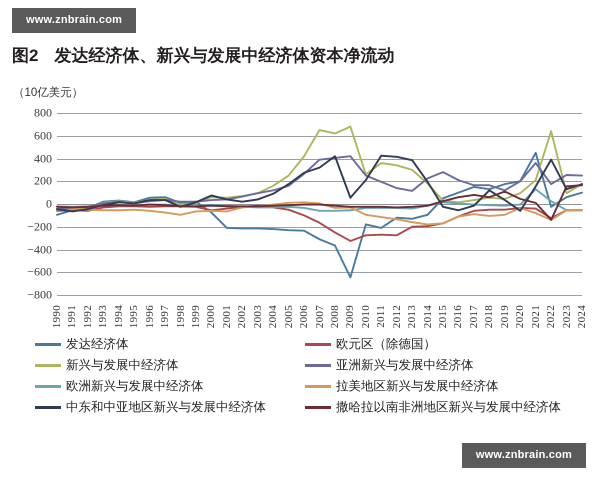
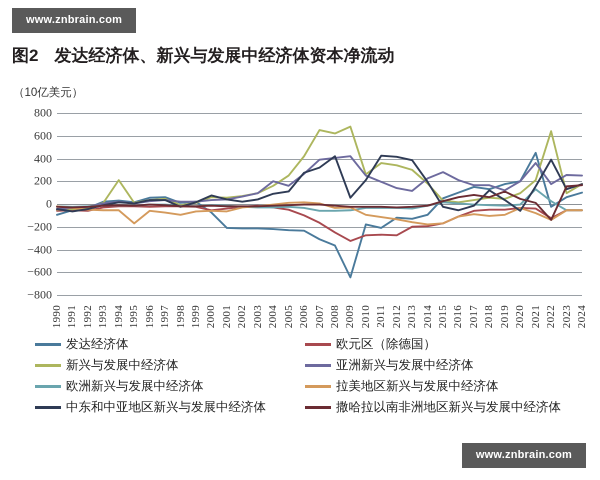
新兴与发展中经济体/1994: 20 -> 210
拉美地区新兴与发展中经济体/1995: -50 -> -170
亚洲新兴与发展中经济体/2004: 120 -> 200
中东和中亚地区新兴与发展中经济体/2005: 180 -> 110
